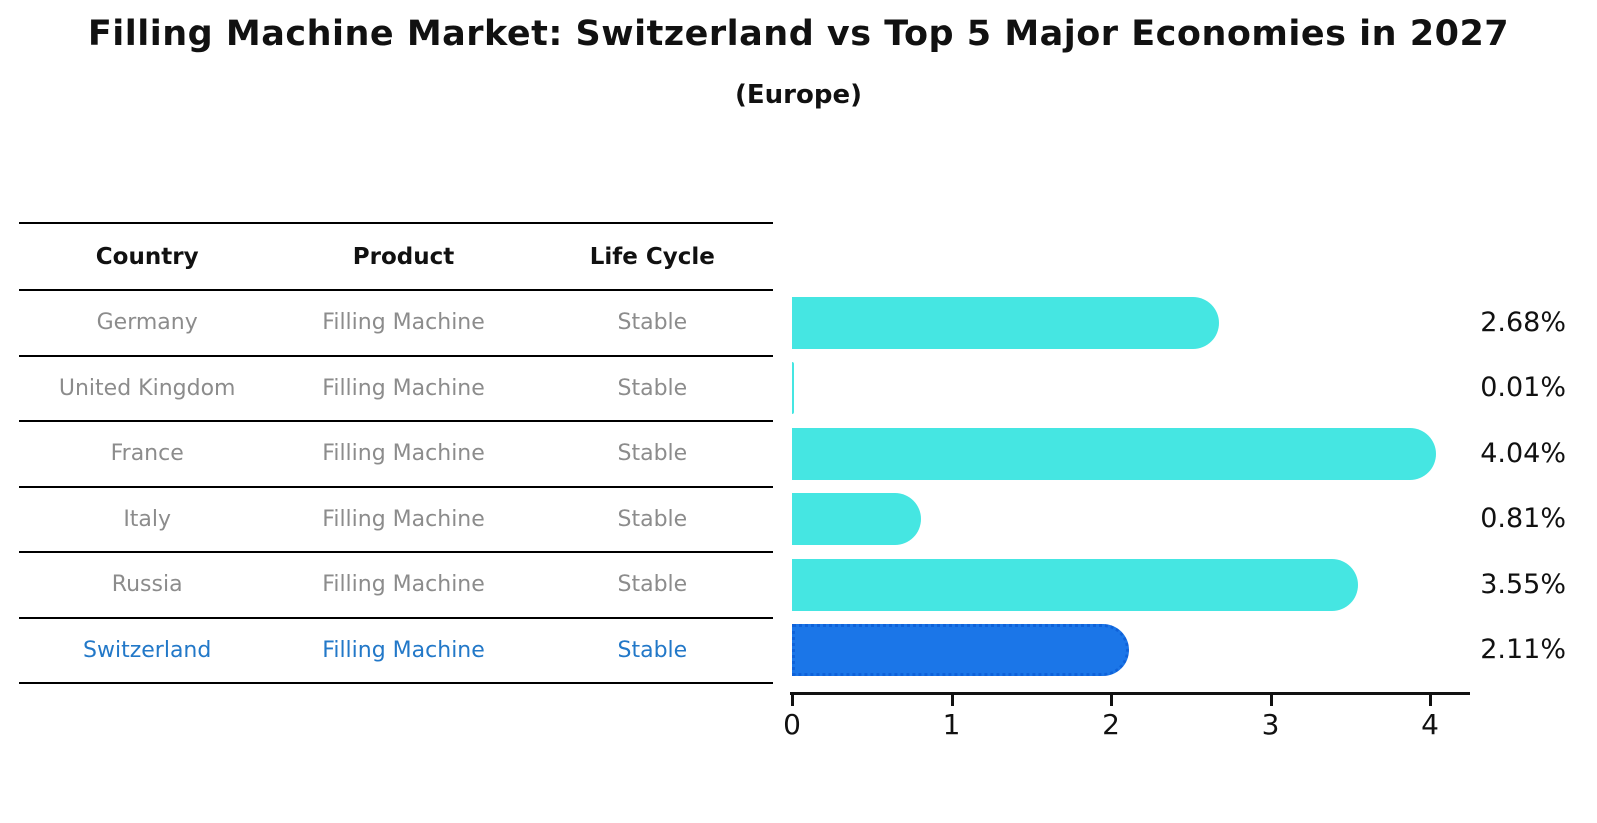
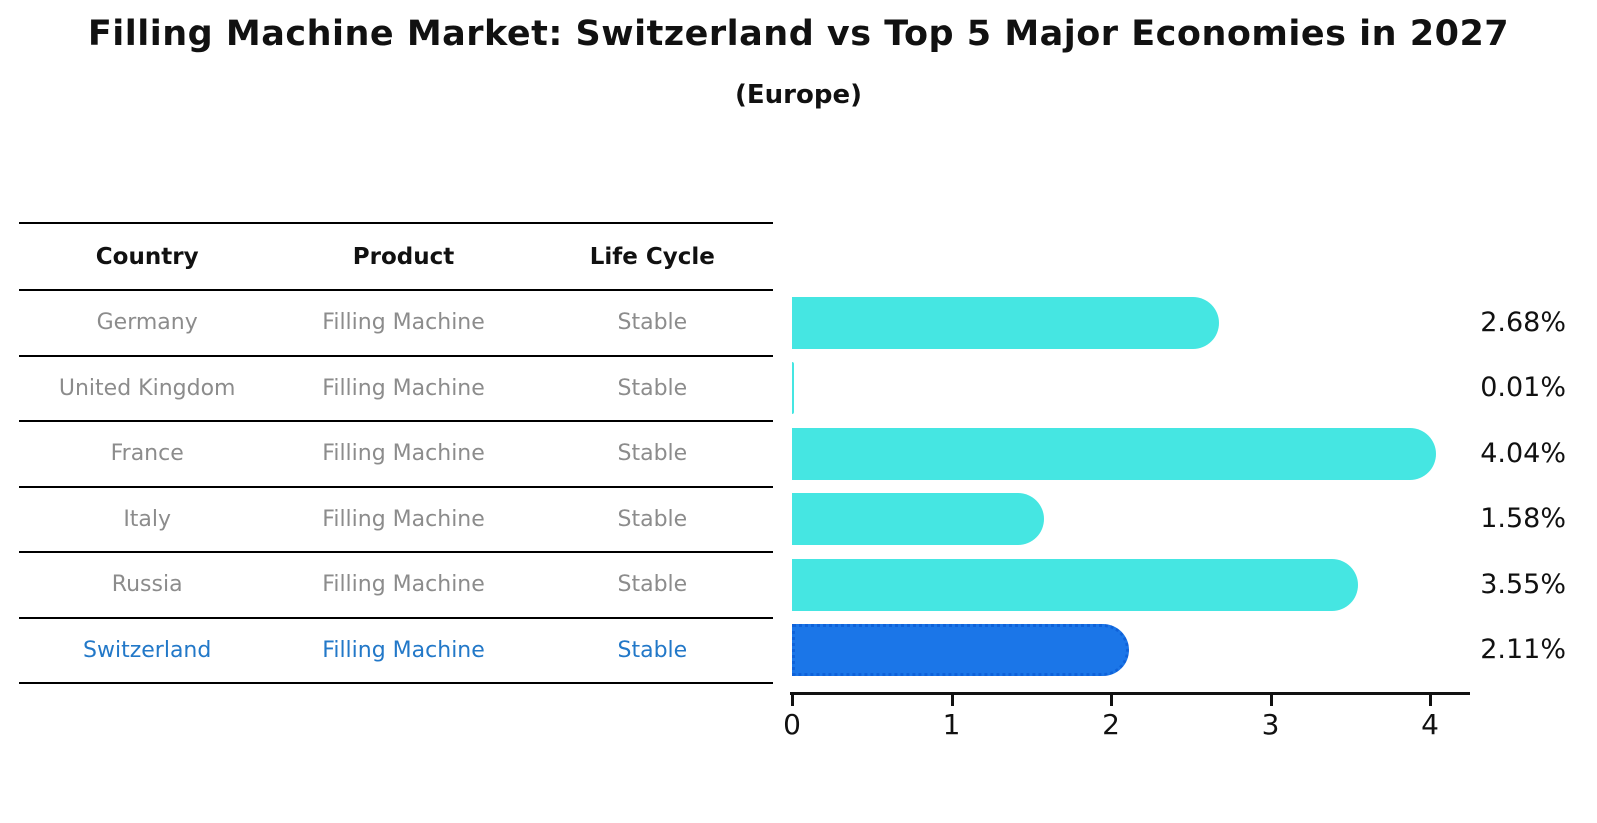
Italy: 0.81% -> 1.58%
